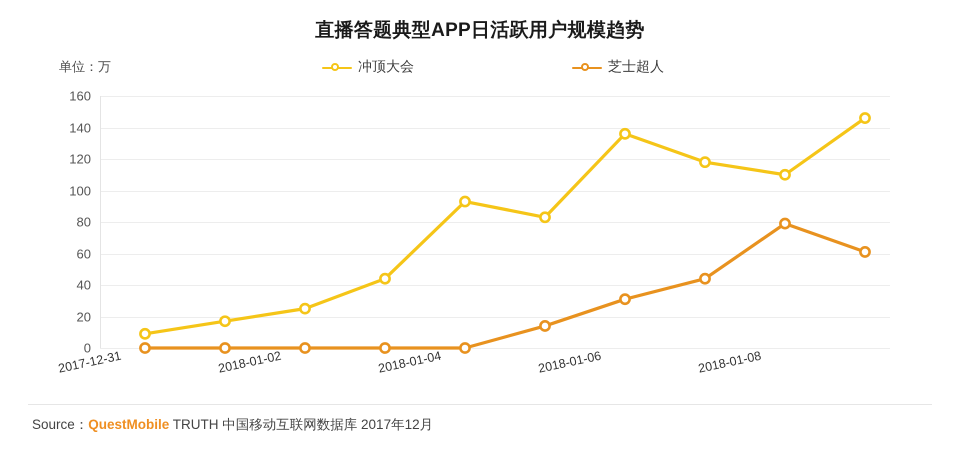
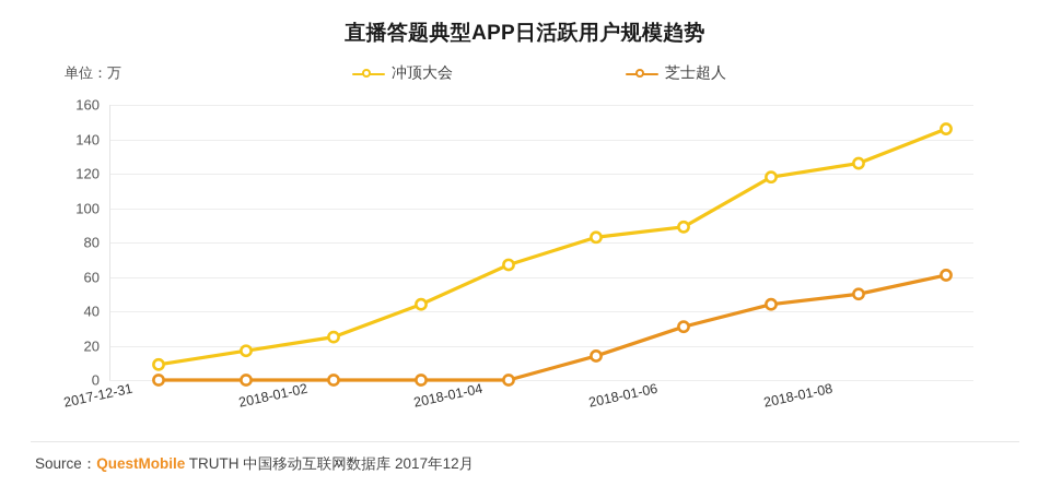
冲顶大会/2018-01-04: 93 -> 67
冲顶大会/2018-01-06: 136 -> 89
冲顶大会/2018-01-08: 110 -> 126
芝士超人/2018-01-08: 79 -> 50
